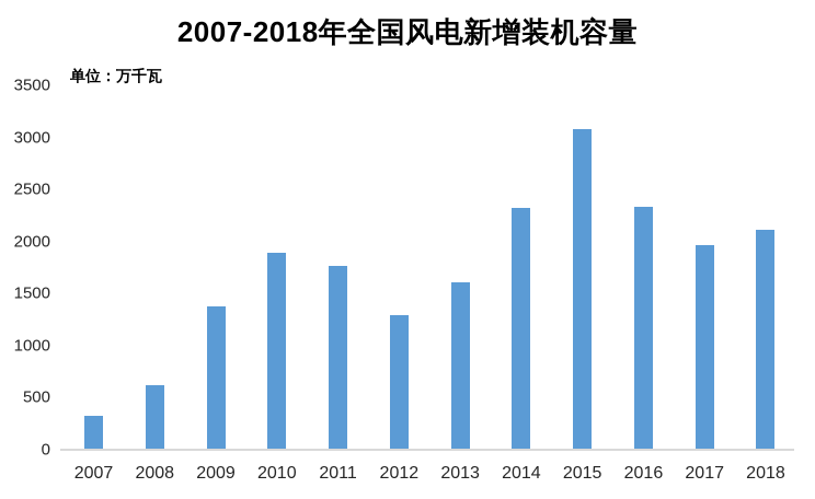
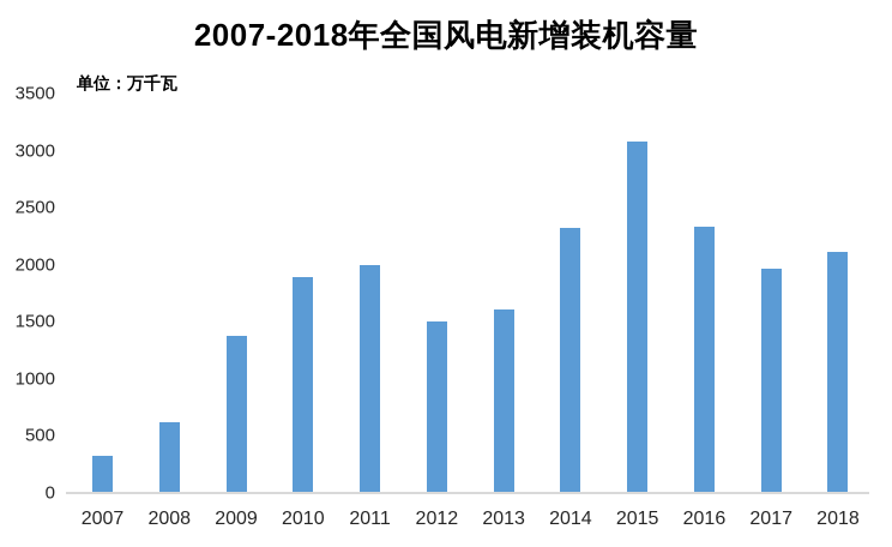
2011: 1800 -> 2000
2012: 1300 -> 1500
